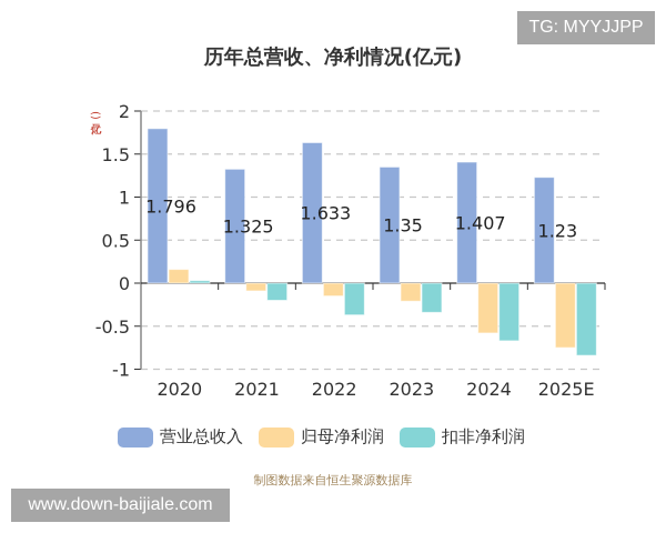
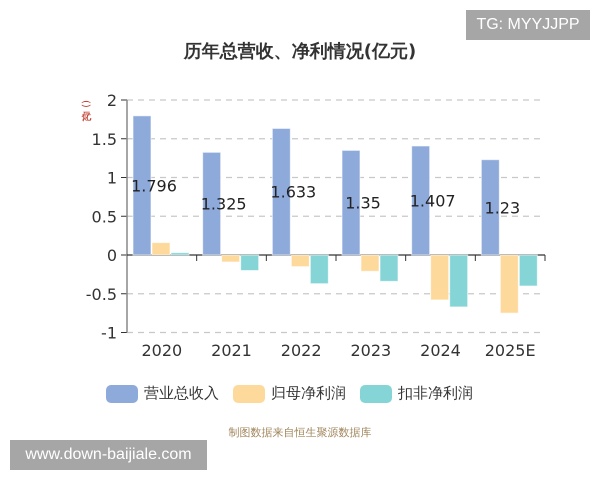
扣非净利润/2025E: -0.8 -> -0.4
